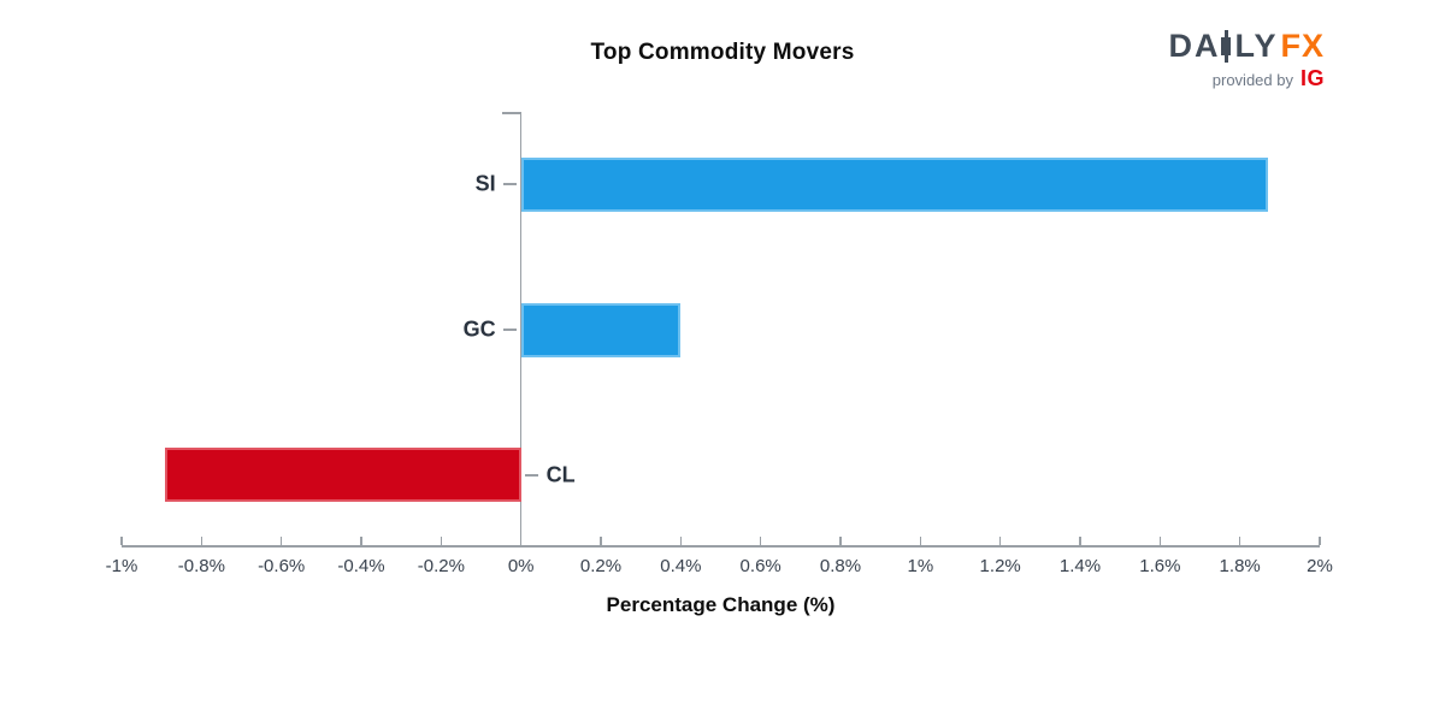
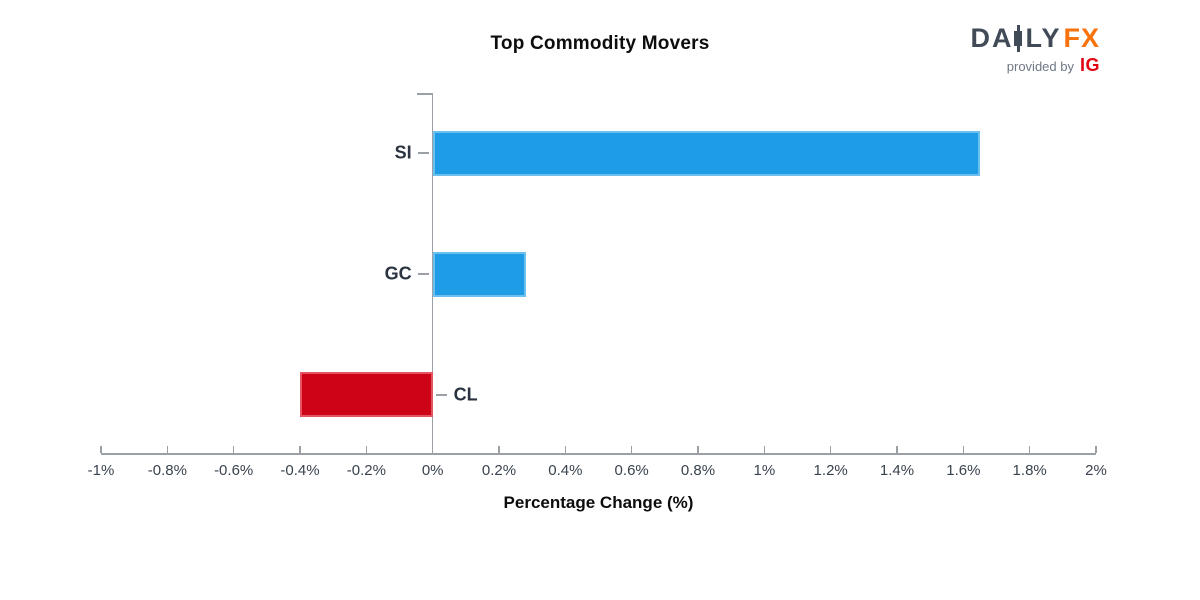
SI: 1.87% -> 1.65%
GC: 0.40% -> 0.28%
CL: -0.89% -> -0.40%
